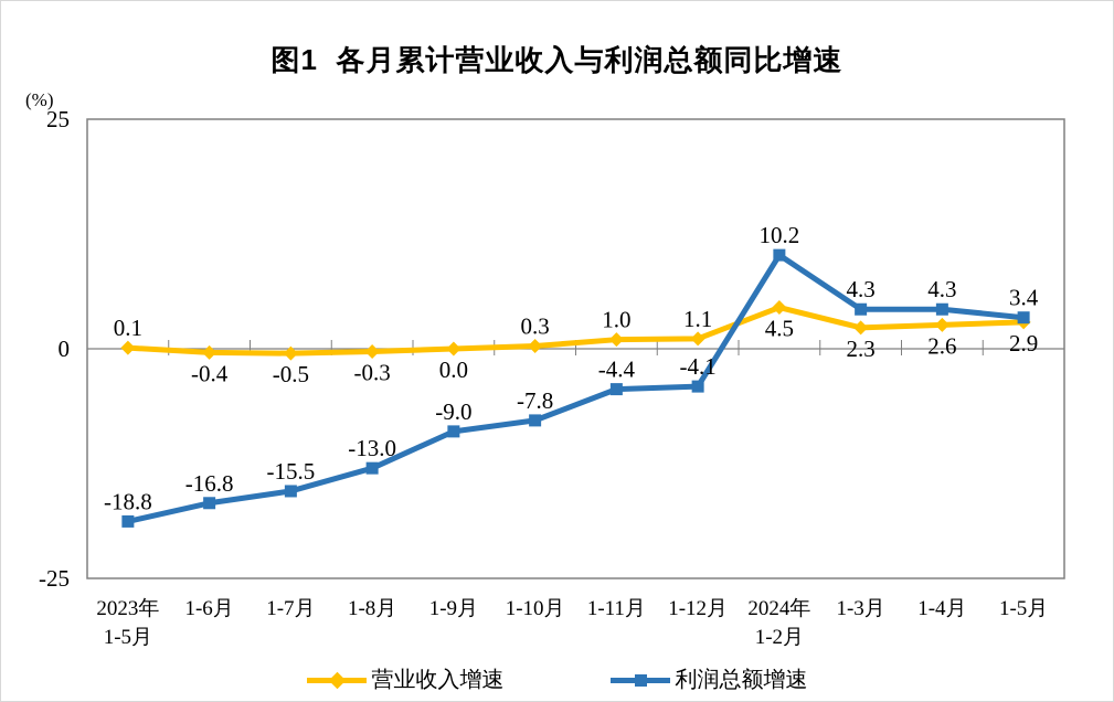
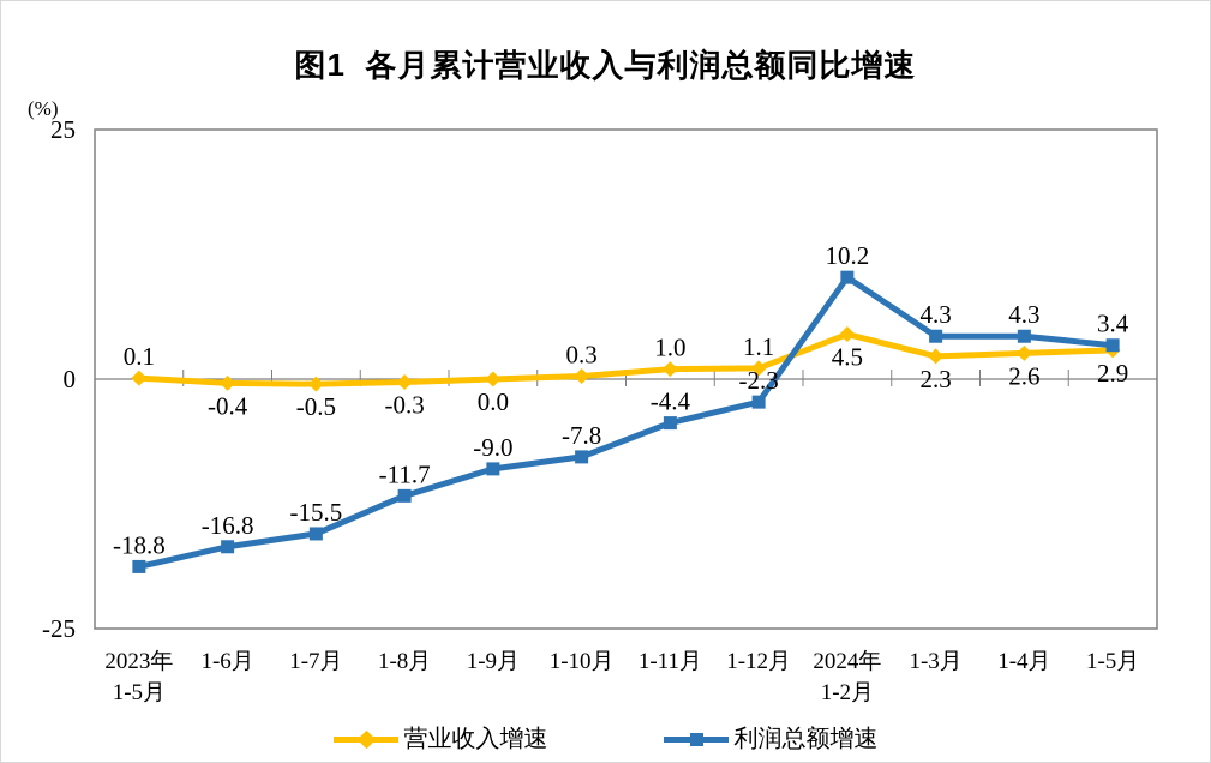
利润总额增速/1-8月: -13.0 -> -11.7
利润总额增速/1-12月: -4.1 -> -2.3
